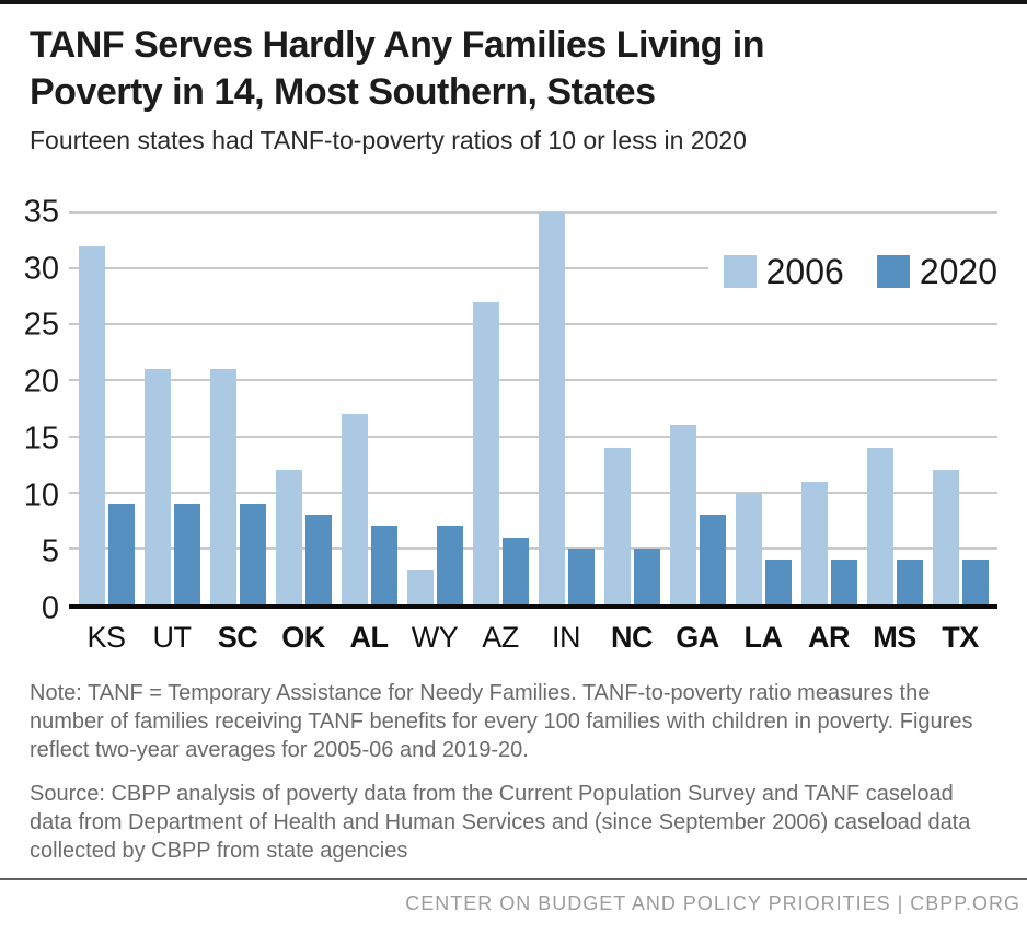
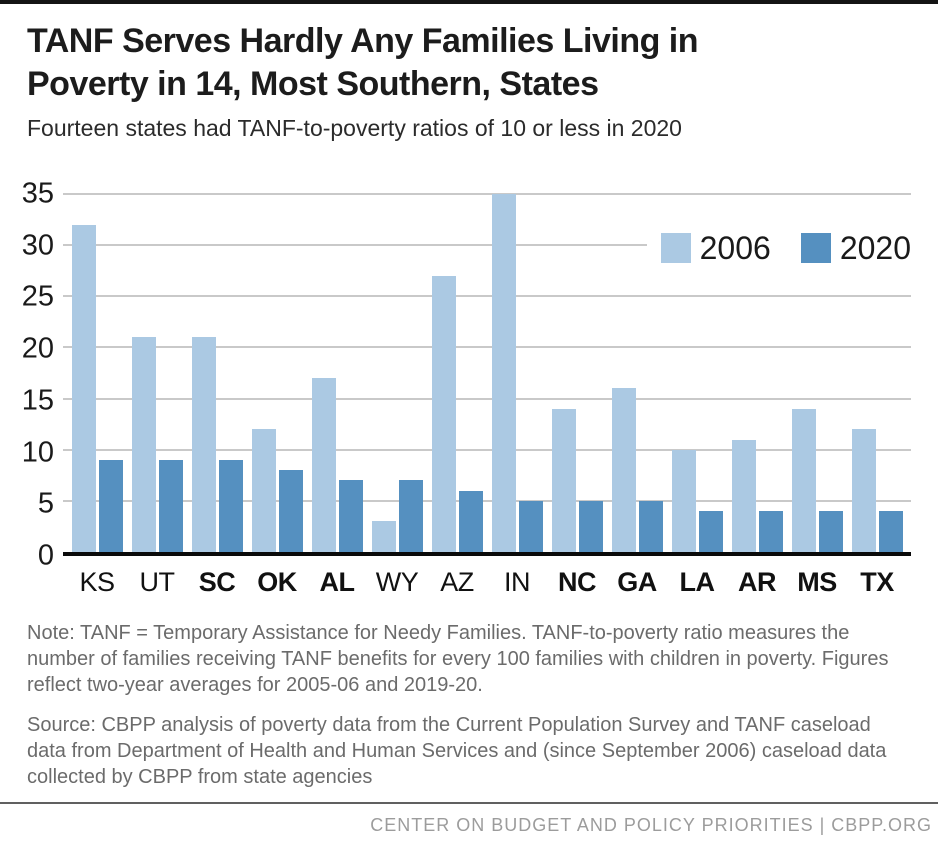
2020/GA: 8 -> 5
